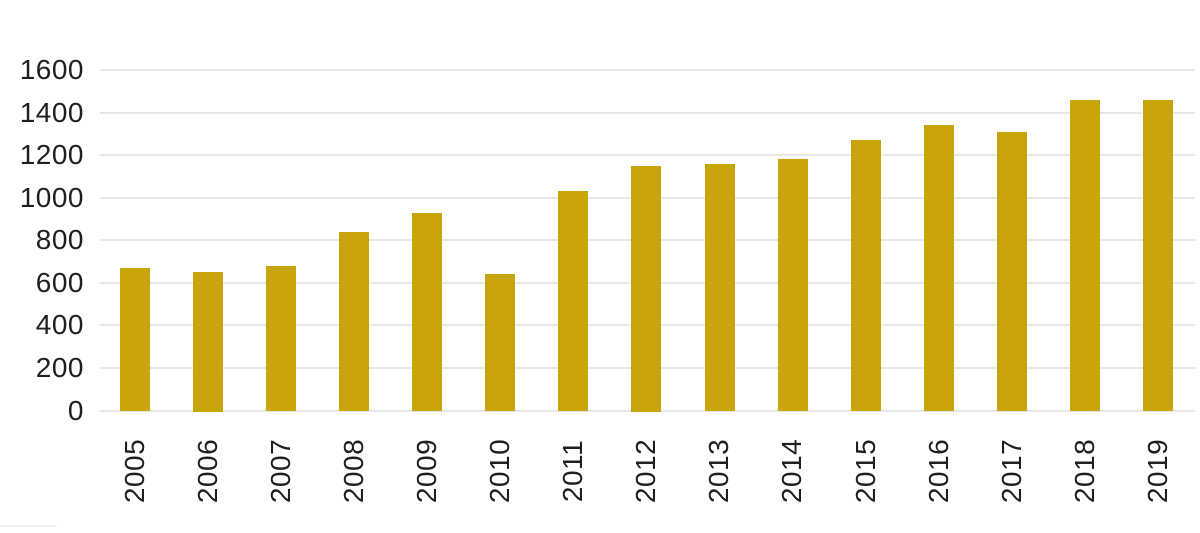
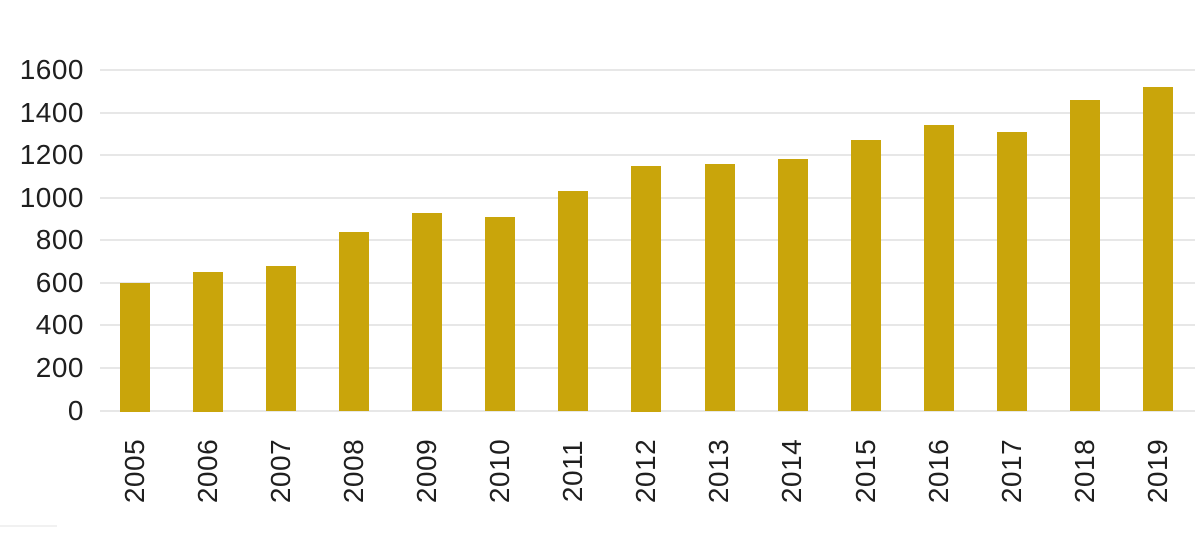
2005: 670 -> 600
2010: 640 -> 910
2019: 1460 -> 1520
